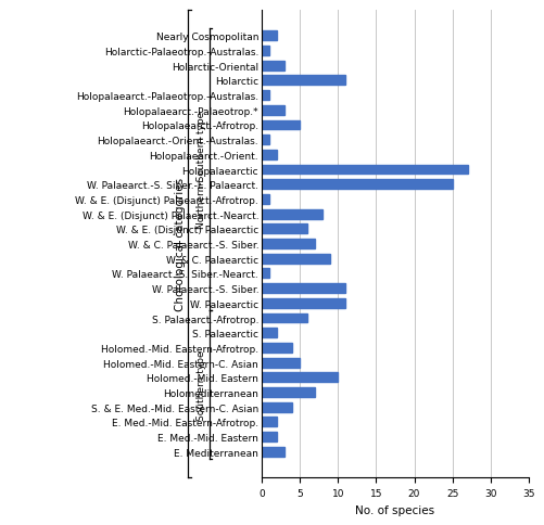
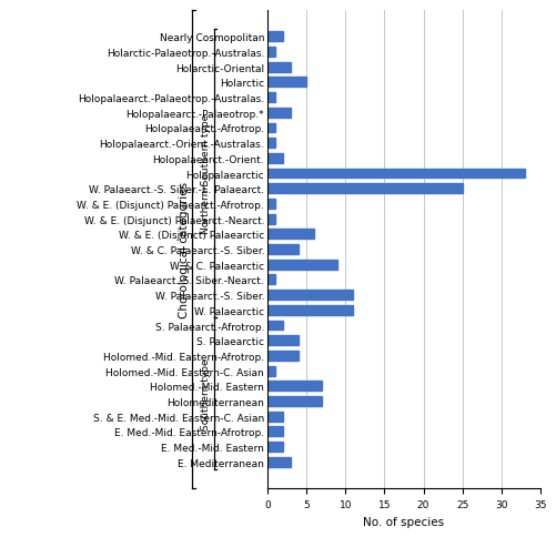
Holarctic: 11 -> 5
Holopalaearct.-Afrotrop.: 5 -> 1
Holopalaearctic: 27 -> 33
W. & E. (Disjunct) Palaearct.-Nearct.: 8 -> 1
W. & C. Palaearct.-S. Siber.: 7 -> 4
S. Palaearct.-Afrotrop.: 6 -> 2
S. Palaearctic: 2 -> 4
Holomed.-Mid. Eastern-C. Asian: 5 -> 1
Holomed.-Mid. Eastern: 10 -> 7
S. & E. Med.-Mid. Eastern-C. Asian: 4 -> 2
